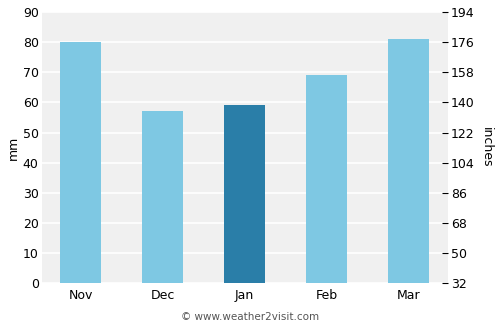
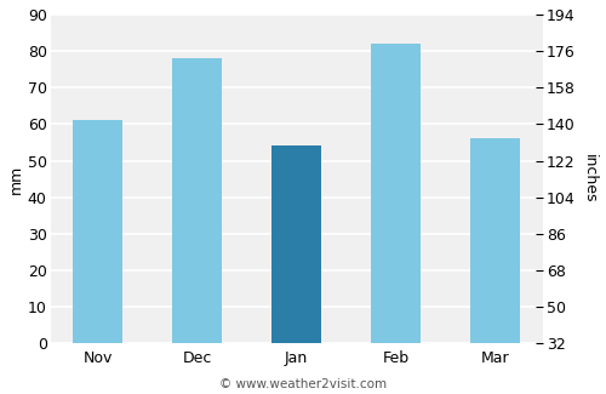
Nov: 80 -> 61
Dec: 57 -> 78
Jan: 59 -> 54
Feb: 69 -> 82
Mar: 81 -> 56
